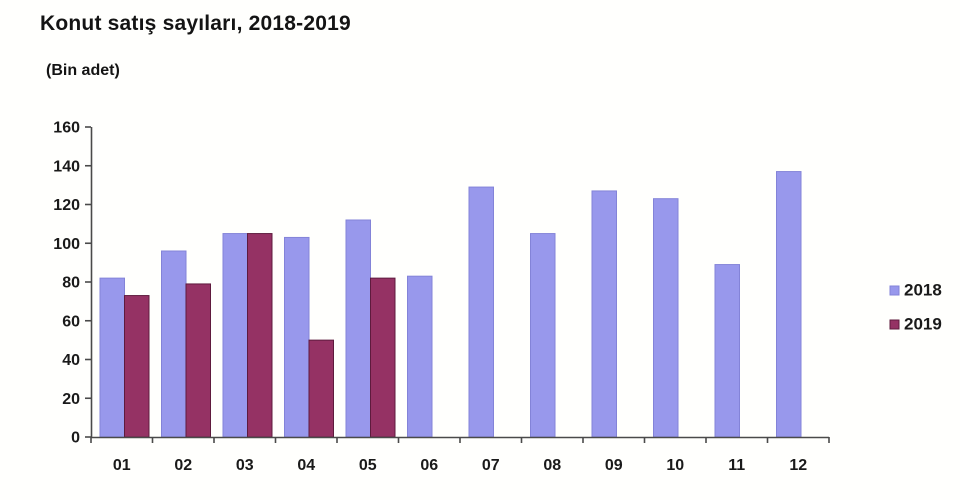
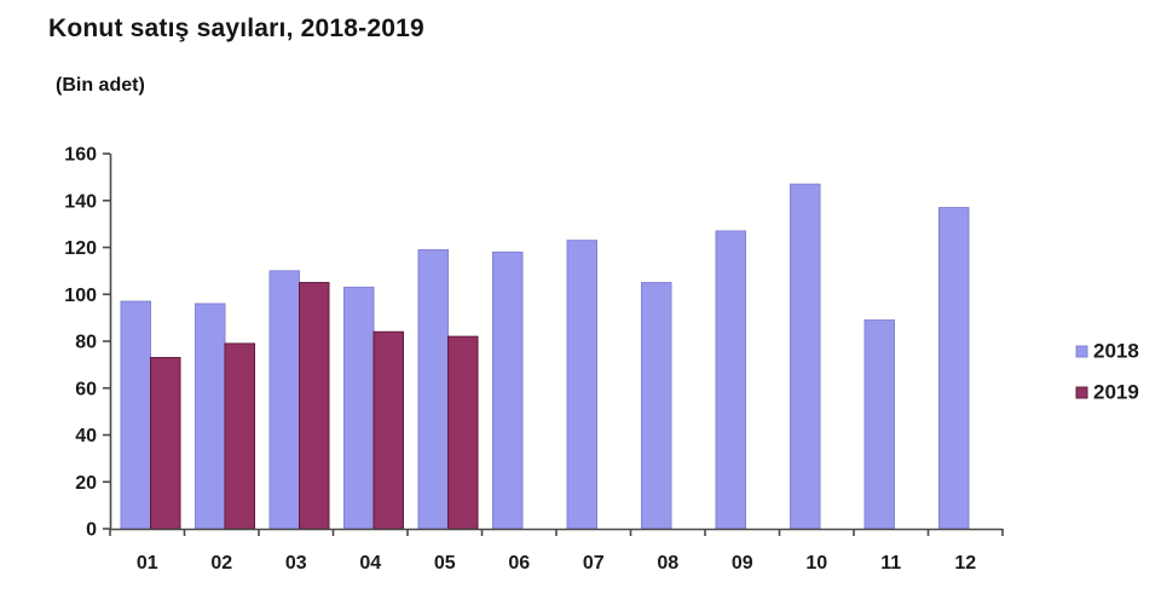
2018/01: 82 -> 97
2018/03: 105 -> 110
2019/04: 50 -> 84
2018/05: 112 -> 119
2018/06: 83 -> 118
2018/07: 129 -> 123
2018/10: 123 -> 147
